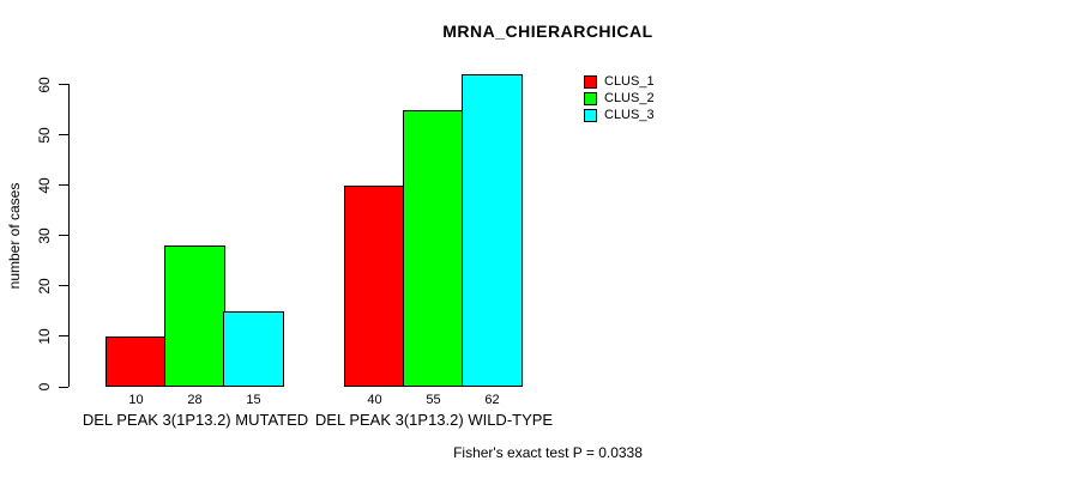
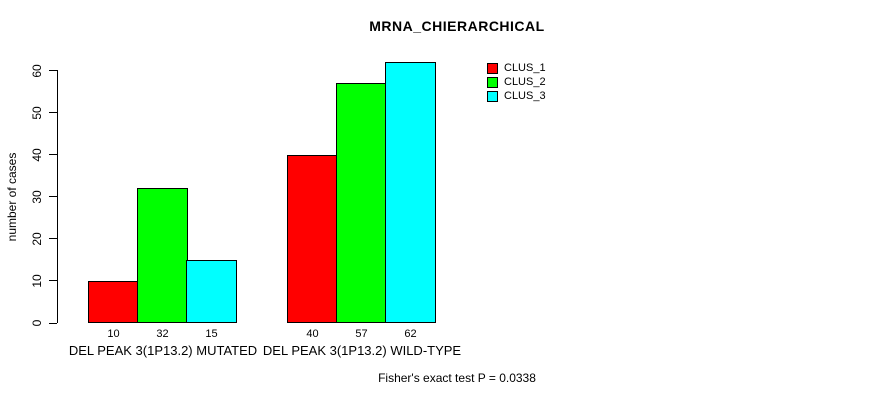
CLUS_2/DEL PEAK 3(1P13.2) MUTATED: 28 -> 32
CLUS_2/DEL PEAK 3(1P13.2) WILD-TYPE: 55 -> 57
